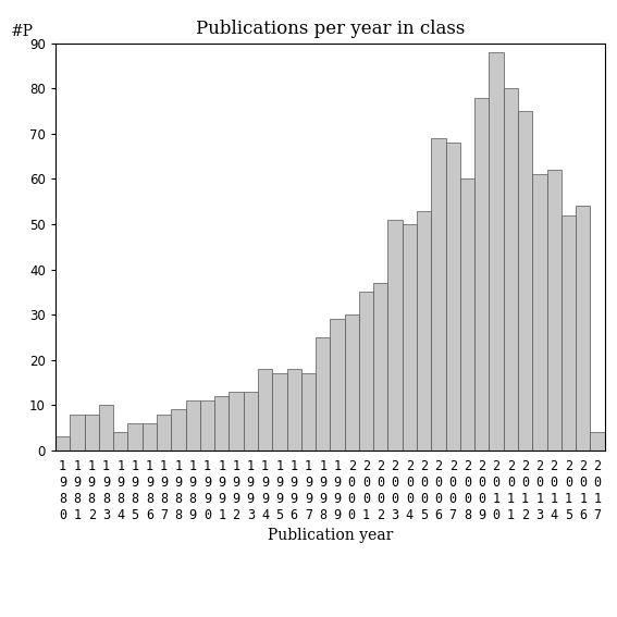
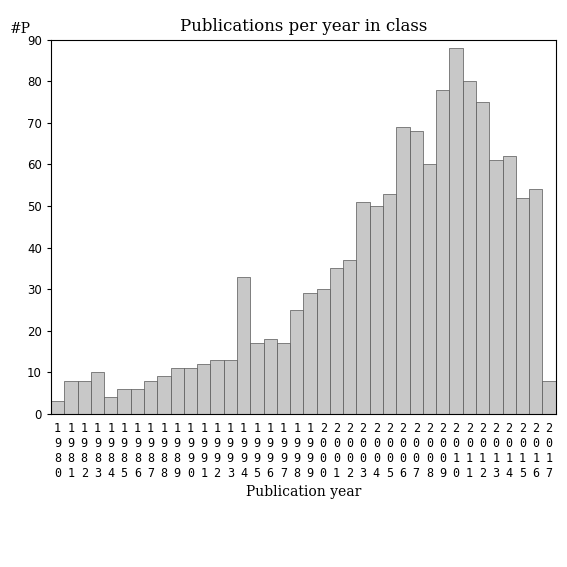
1 9 9 4: 18 -> 33
2 0 1 7: 4 -> 8
